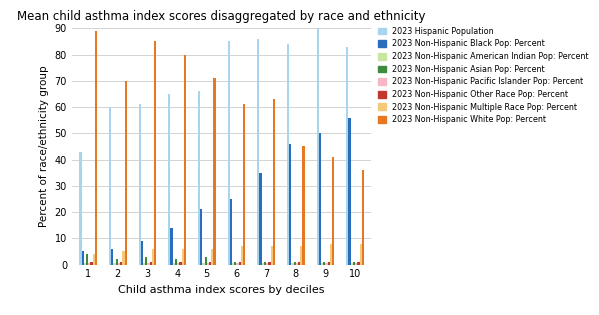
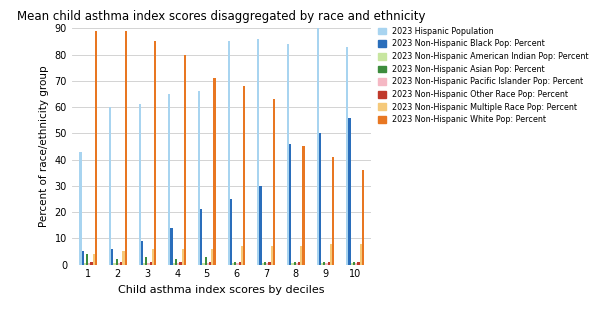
2023 Non-Hispanic White Pop: Percent/2: 70 -> 89
2023 Non-Hispanic White Pop: Percent/6: 61 -> 68
2023 Non-Hispanic Black Pop: Percent/7: 35 -> 30
